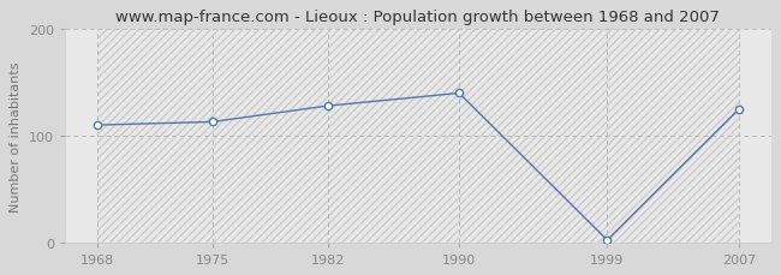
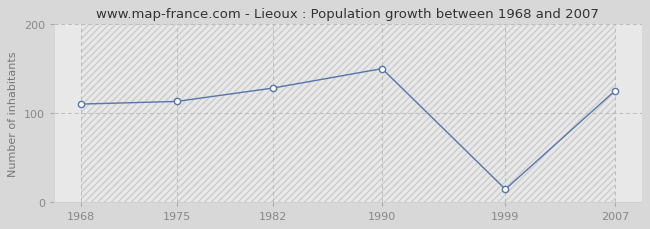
1990: 140 -> 150
1999: 2 -> 14
